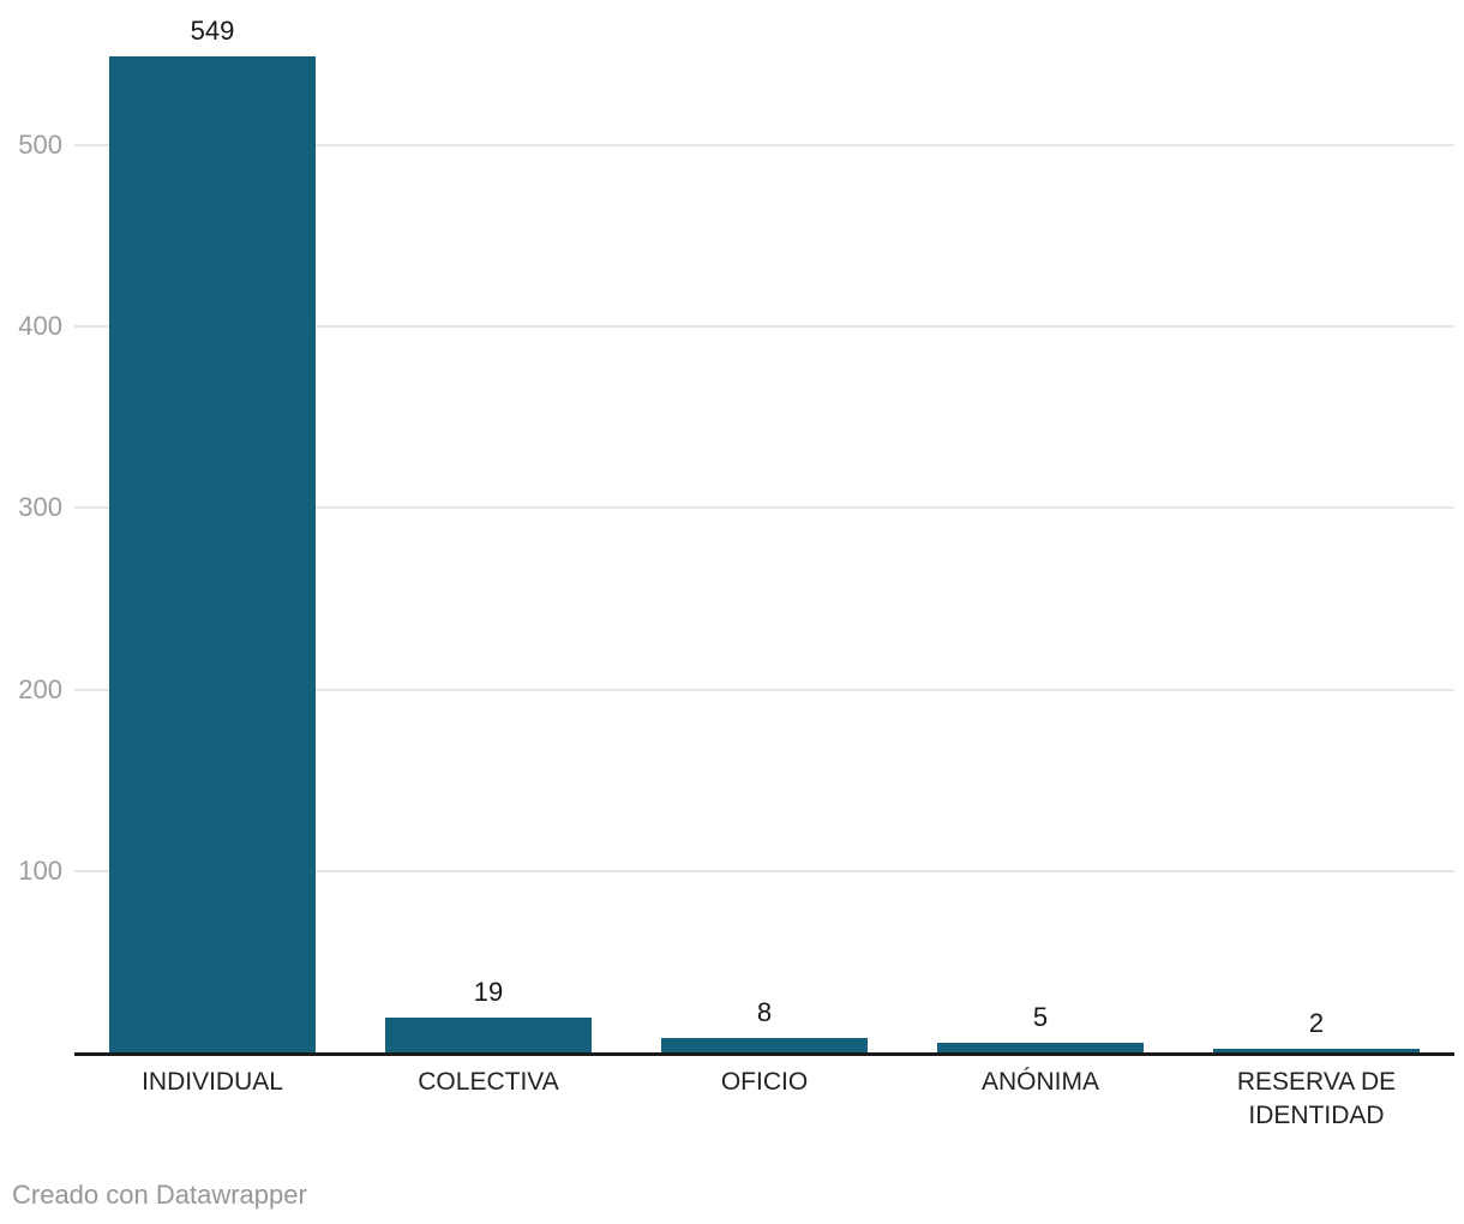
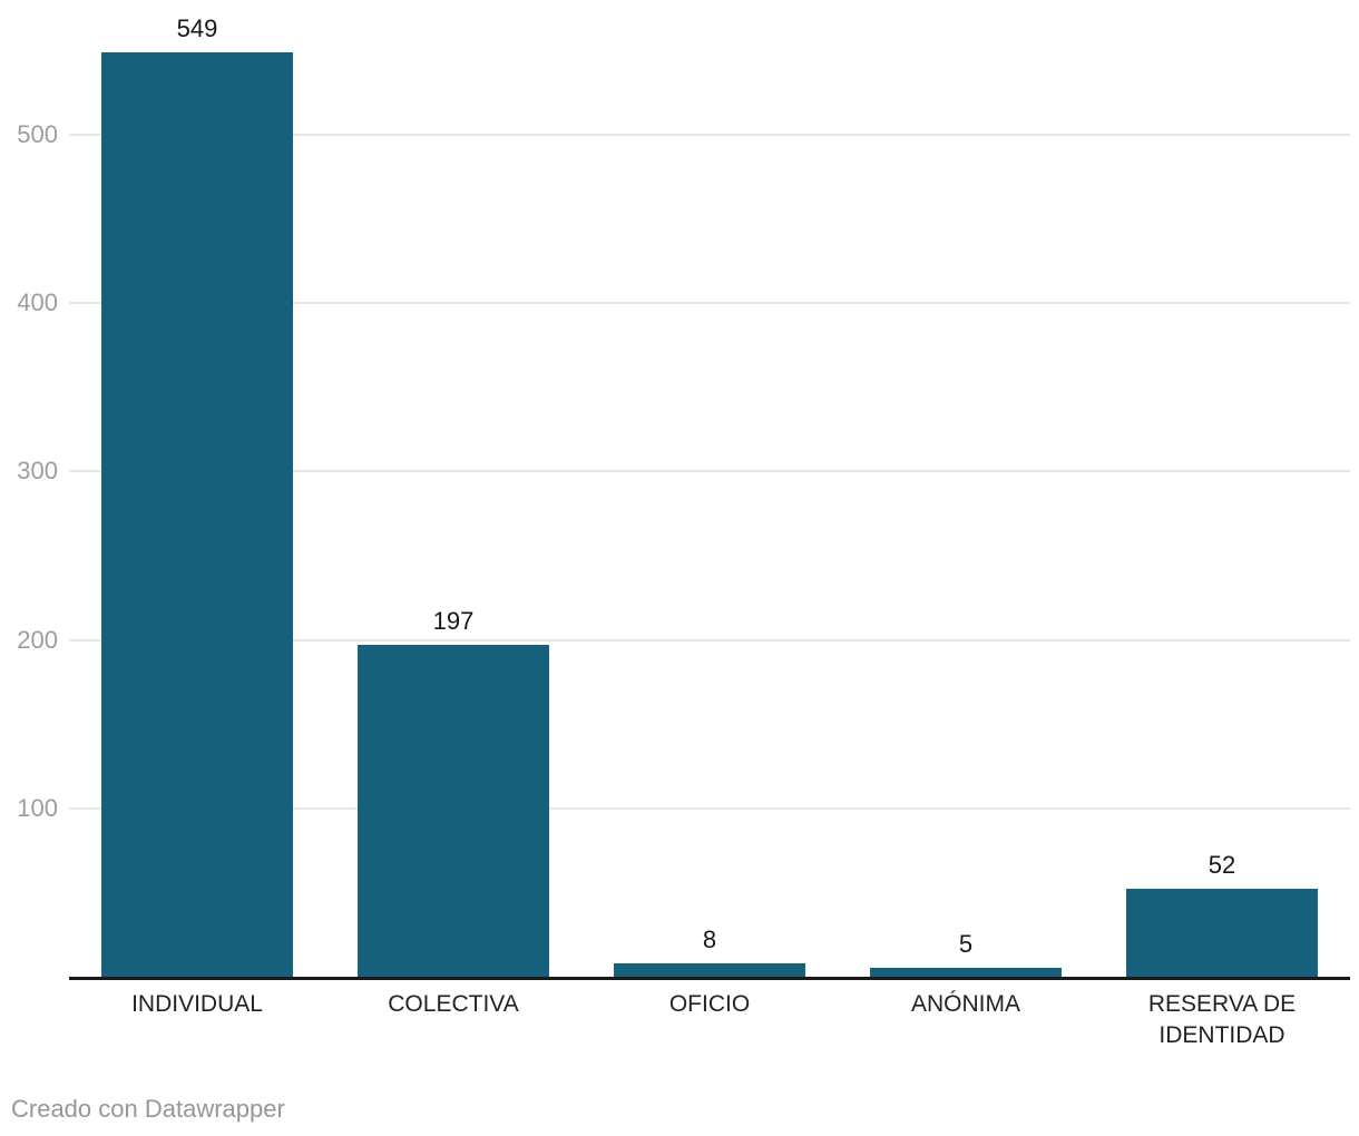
COLECTIVA: 19 -> 197
RESERVA DE IDENTIDAD: 2 -> 52
